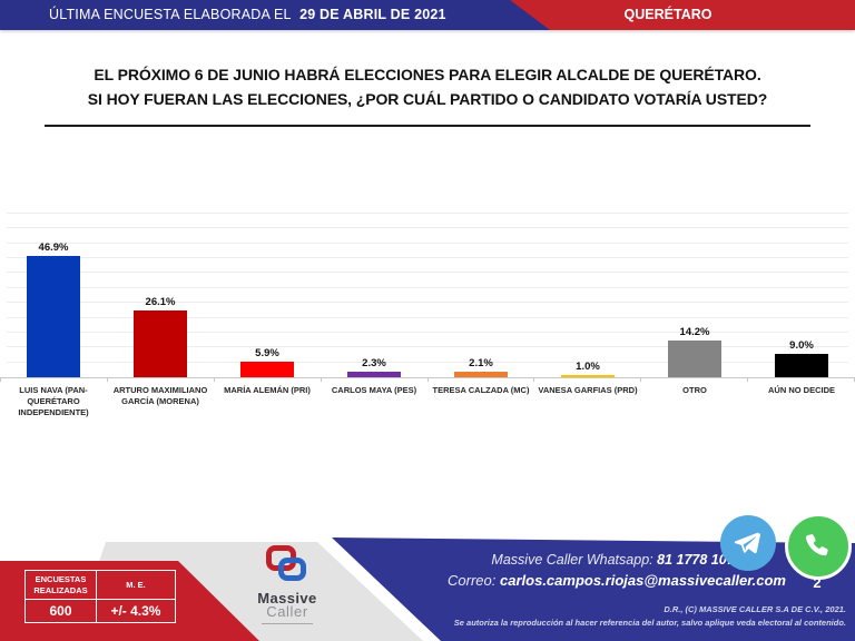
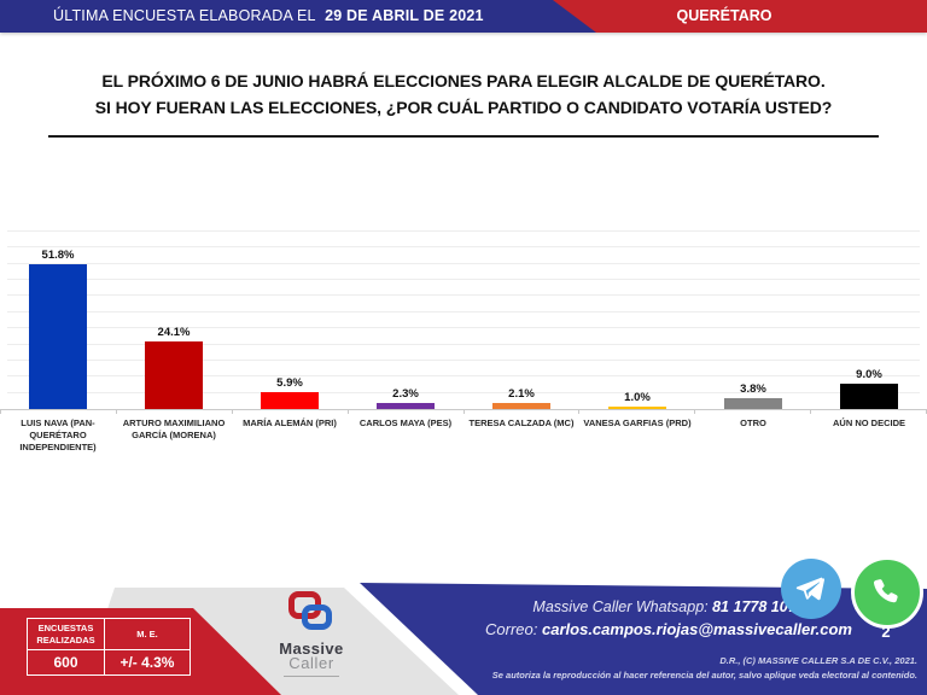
LUIS NAVA (PAN-QUERÉTARO INDEPENDIENTE): 46.9% -> 51.8%
ARTURO MAXIMILIANO GARCÍA (MORENA): 26.1% -> 24.1%
OTRO: 14.2% -> 3.8%
